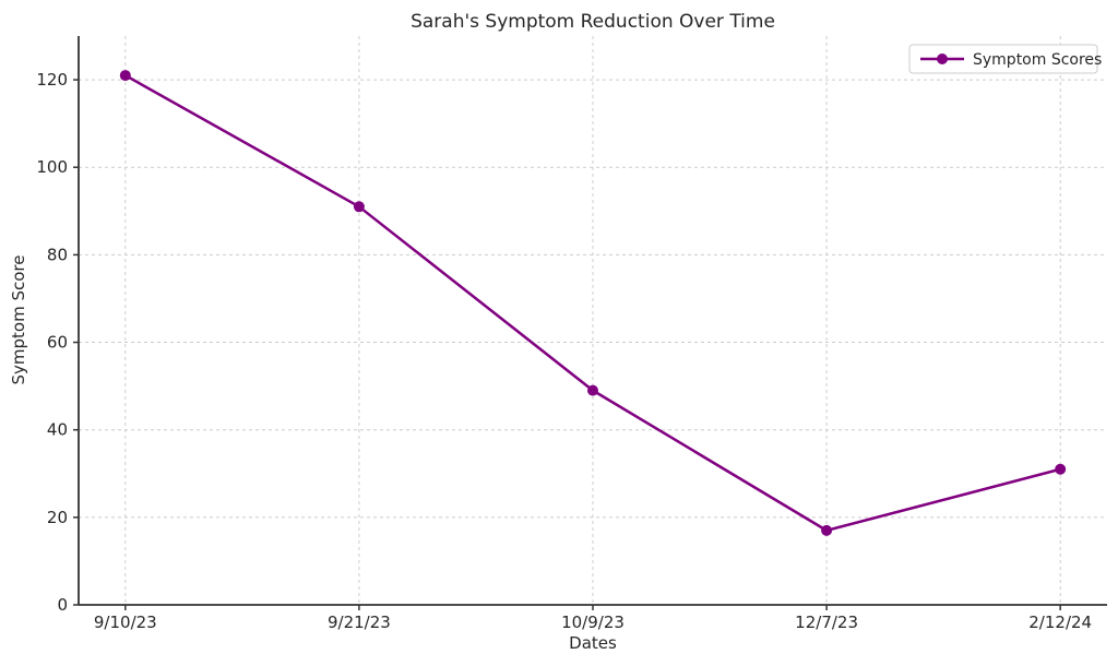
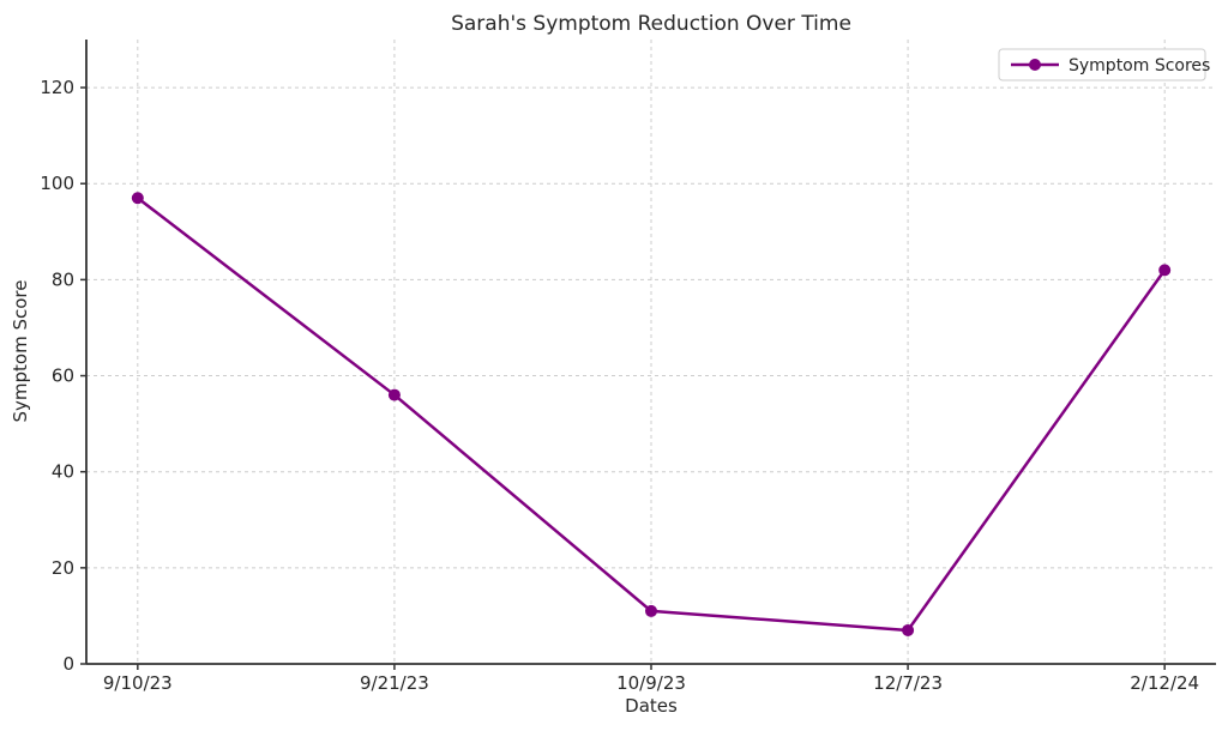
9/10/23: 121 -> 97
9/21/23: 91 -> 56
10/9/23: 49 -> 11
12/7/23: 17 -> 7
2/12/24: 31 -> 82
